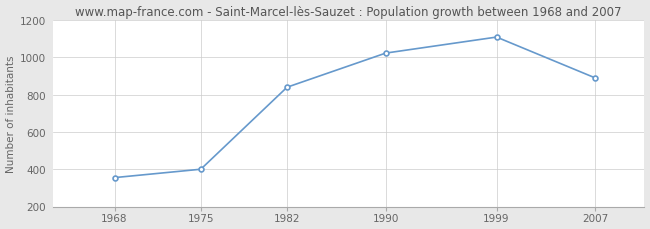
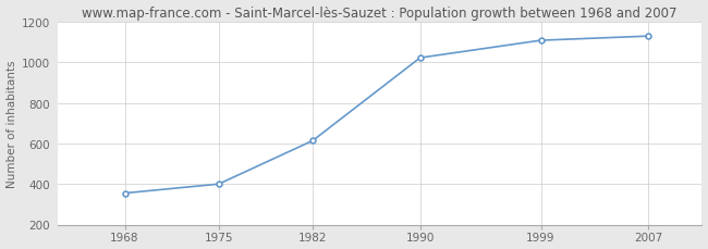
1982: 840 -> 610
2007: 890 -> 1130
